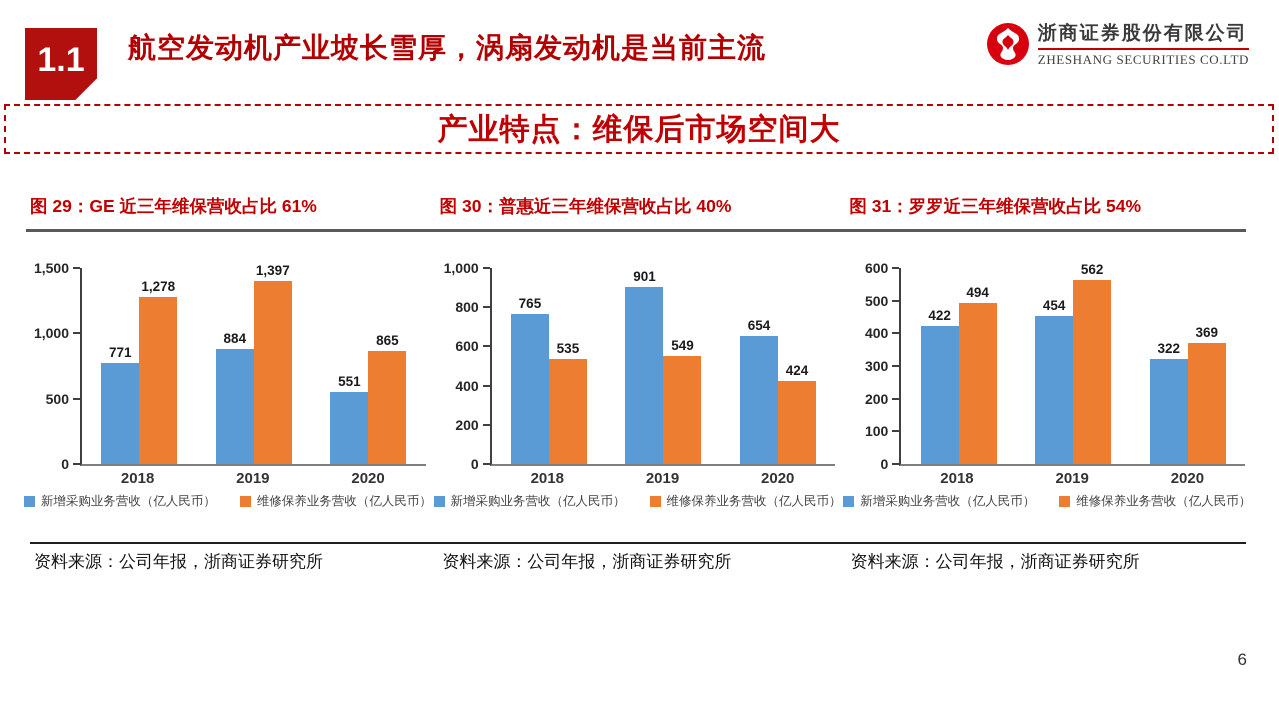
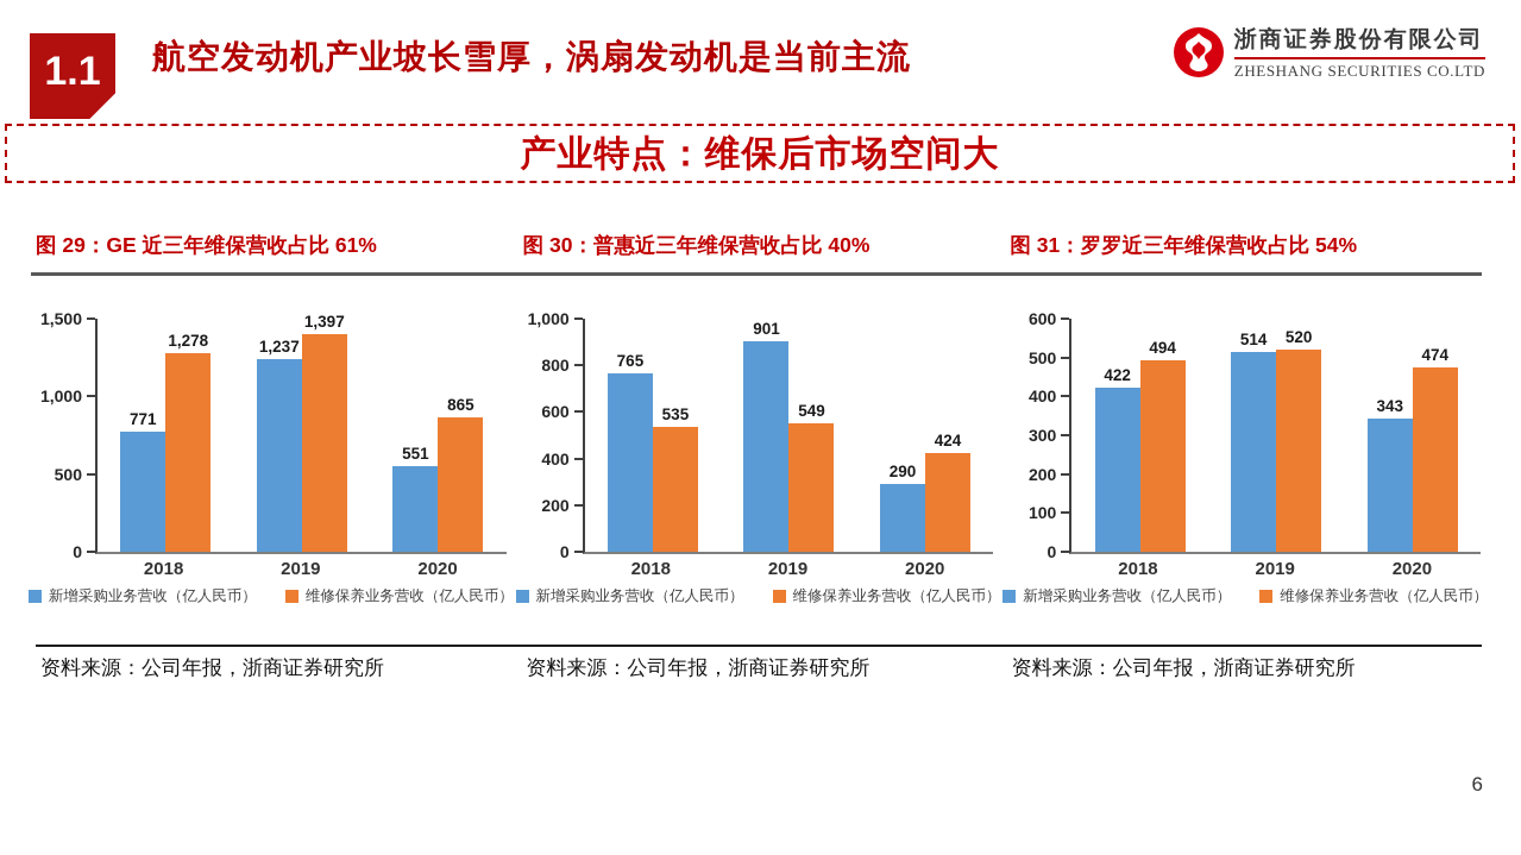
图 29：GE 近三年维保营收占比 61%/新增采购业务营收（亿人民币）/2019: 884 -> 1,237
图 30：普惠近三年维保营收占比 40%/新增采购业务营收（亿人民币）/2020: 654 -> 290
图 31：罗罗近三年维保营收占比 54%/新增采购业务营收（亿人民币）/2019: 454 -> 514
图 31：罗罗近三年维保营收占比 54%/维修保养业务营收（亿人民币）/2019: 562 -> 520
图 31：罗罗近三年维保营收占比 54%/新增采购业务营收（亿人民币）/2020: 322 -> 343
图 31：罗罗近三年维保营收占比 54%/维修保养业务营收（亿人民币）/2020: 369 -> 474
